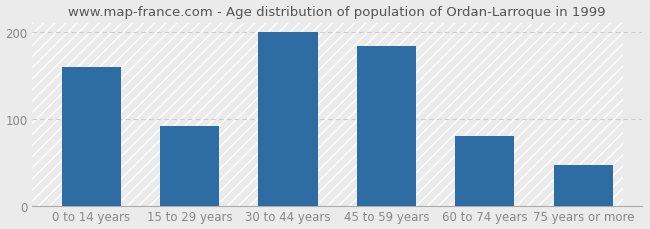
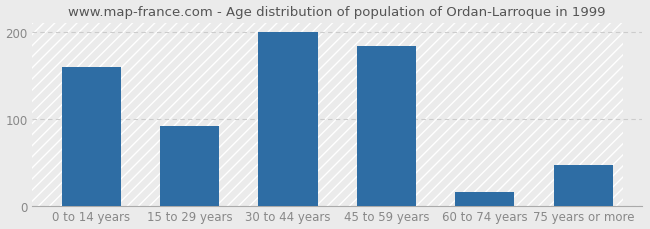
60 to 74 years: 80 -> 16
